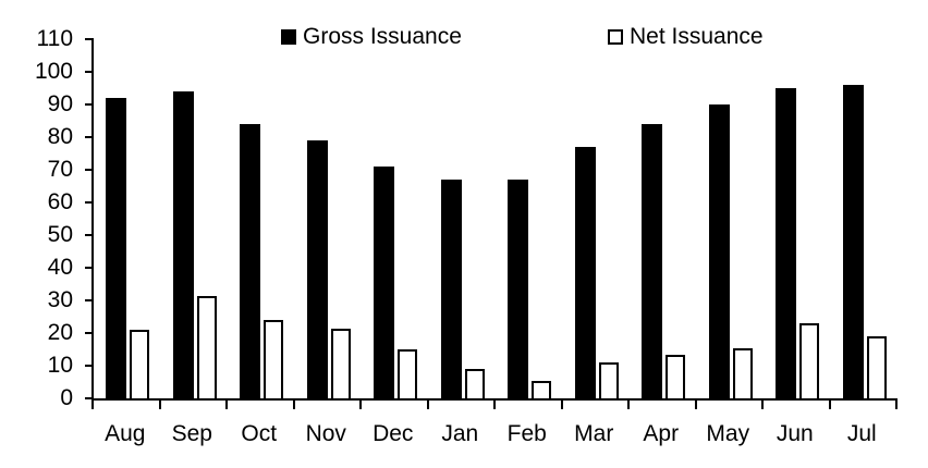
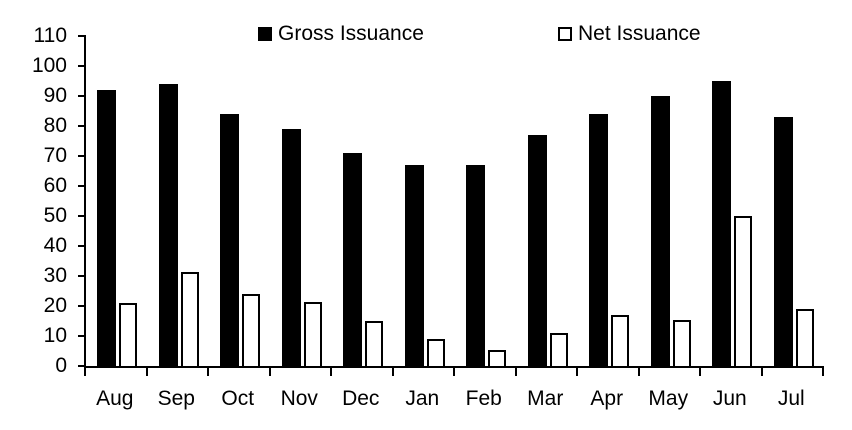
Net Issuance/Apr: 14 -> 17
Net Issuance/Jun: 23 -> 50
Gross Issuance/Jul: 96 -> 83
